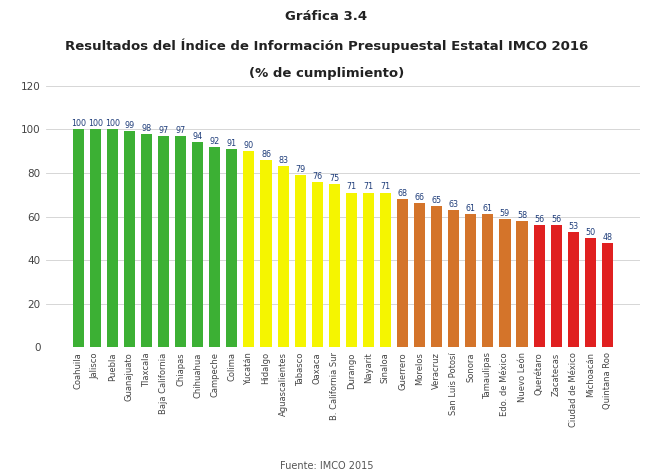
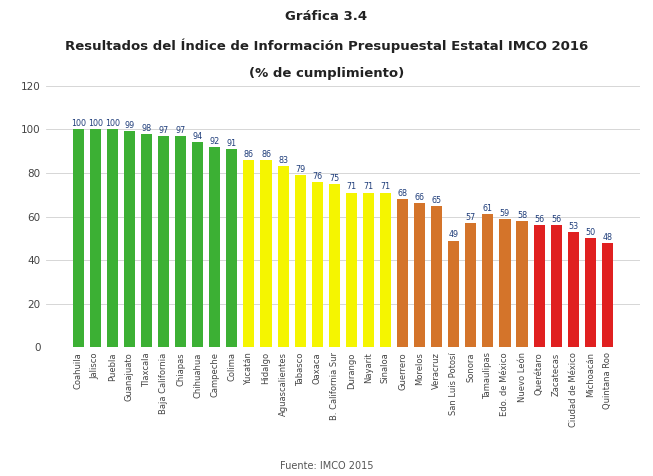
Yucatán: 90 -> 86
San Luis Potosí: 63 -> 49
Sonora: 61 -> 57
